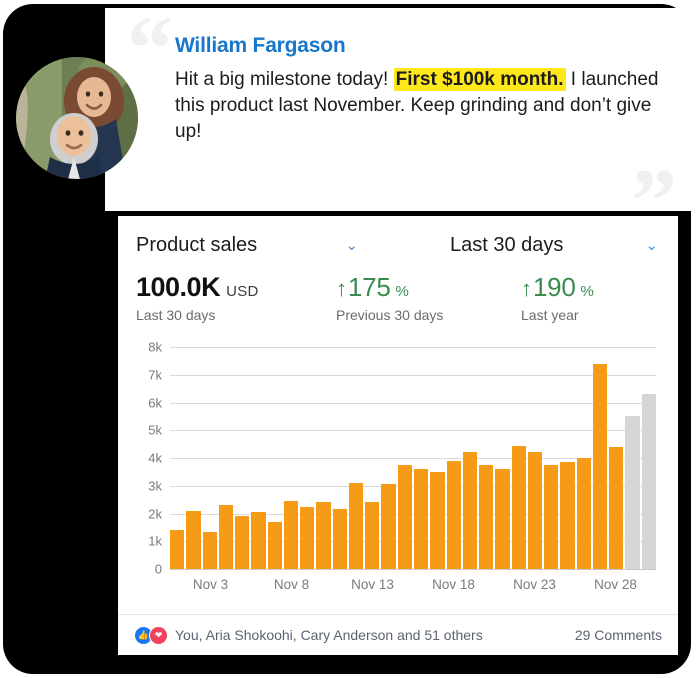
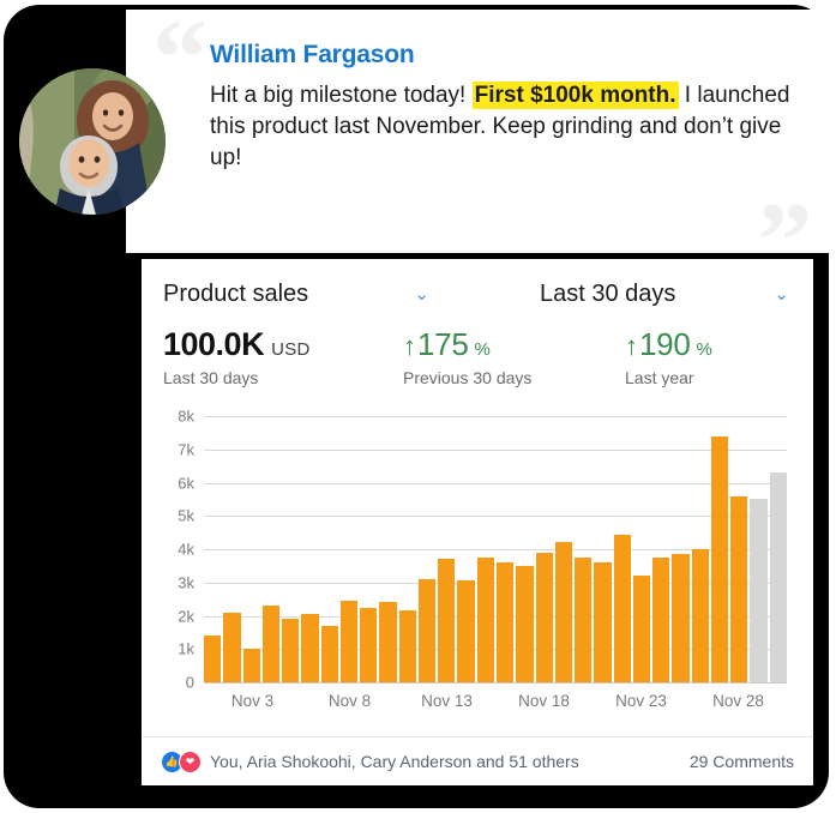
Nov 3: 1.4k -> 1.0k
Nov 13: 2.4k -> 3.7k
Nov 23: 4.2k -> 3.2k
Nov 28: 4.4k -> 5.6k
